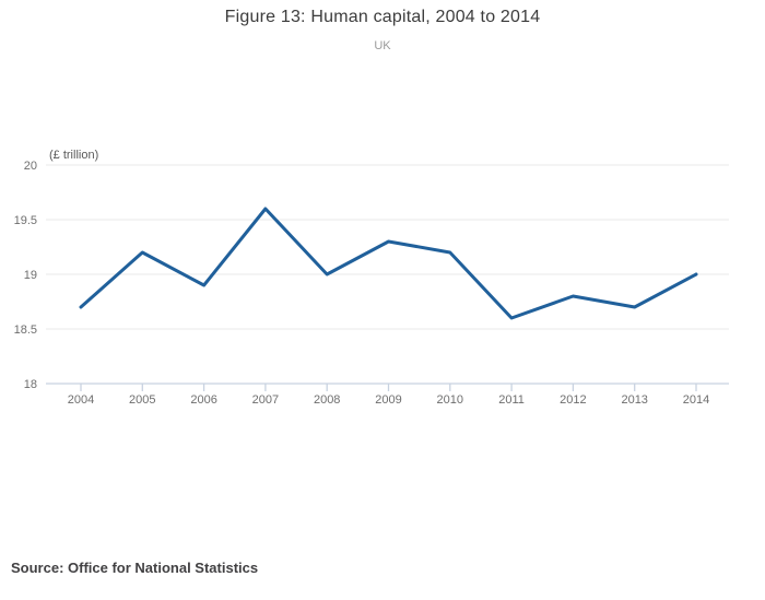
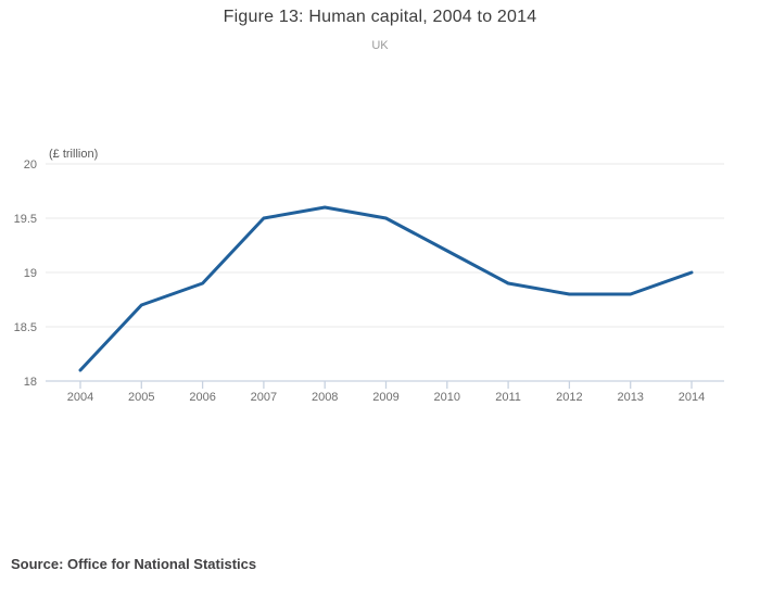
2004: 18.7 -> 18.1
2005: 19.2 -> 18.7
2007: 19.6 -> 19.5
2008: 19.0 -> 19.6
2009: 19.3 -> 19.5
2011: 18.6 -> 18.9
2013: 18.7 -> 18.8
